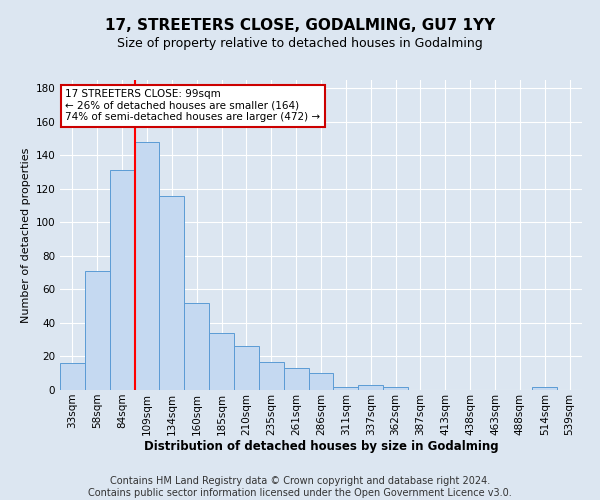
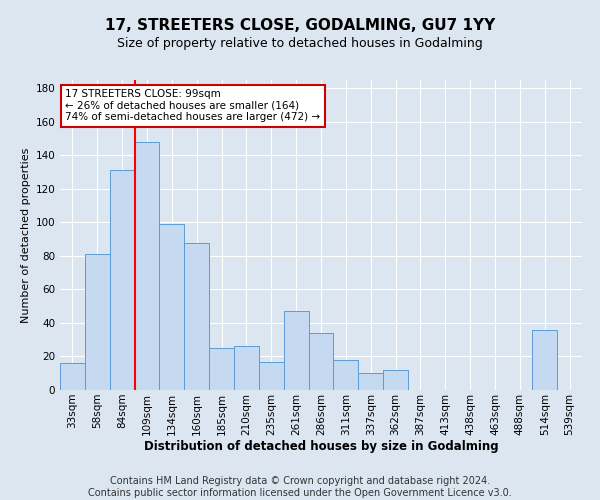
58sqm: 71 -> 81
134sqm: 116 -> 99
160sqm: 52 -> 88
185sqm: 34 -> 25
261sqm: 13 -> 47
286sqm: 10 -> 34
311sqm: 2 -> 18
337sqm: 3 -> 10
362sqm: 2 -> 12
514sqm: 2 -> 36
